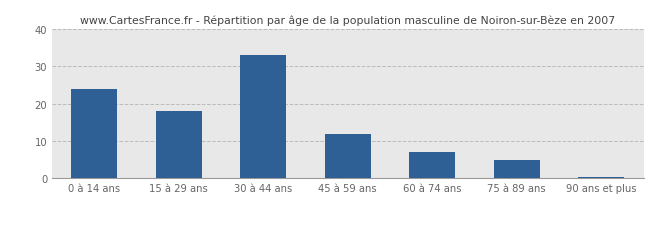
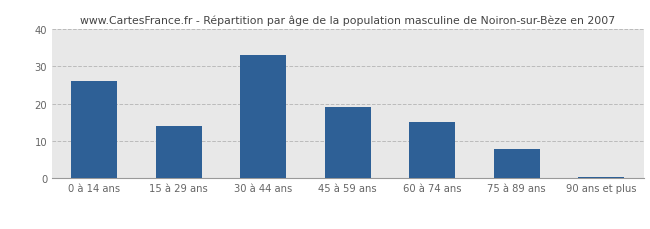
0 à 14 ans: 24.0 -> 26.0
15 à 29 ans: 18.0 -> 14.0
45 à 59 ans: 12.0 -> 19.0
60 à 74 ans: 7.0 -> 15.0
75 à 89 ans: 5.0 -> 8.0
